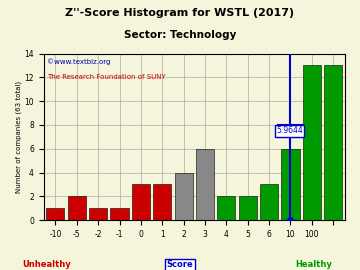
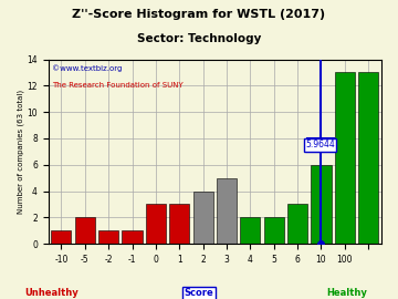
3: 6 -> 5
